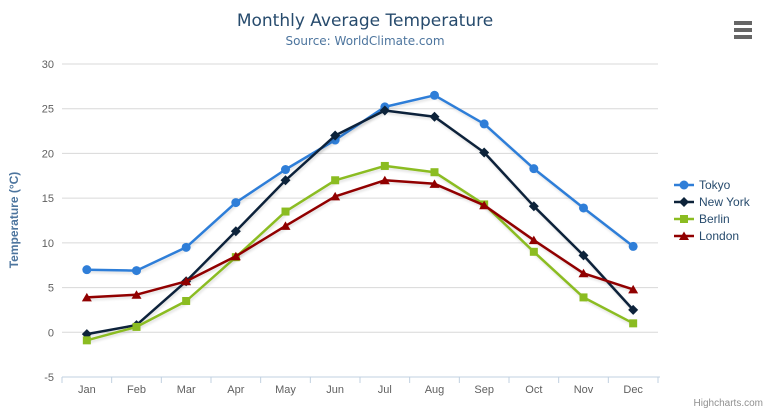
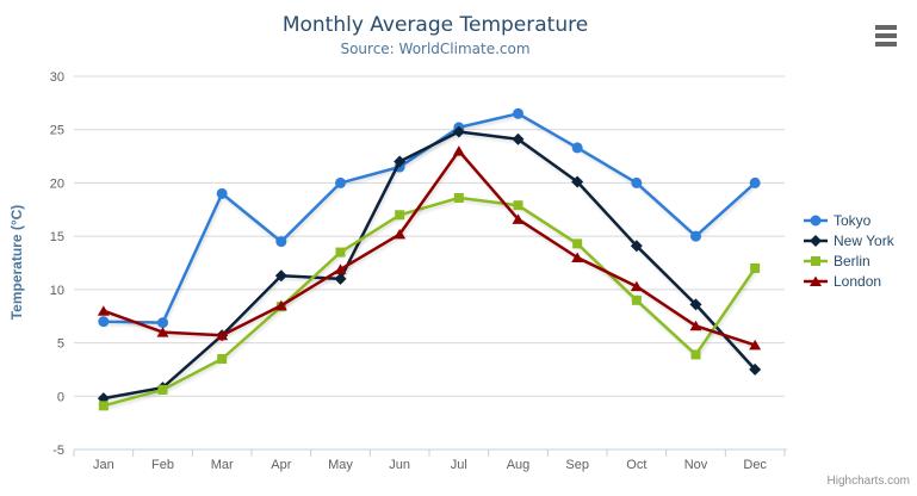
London/Jan: 4 -> 8
London/Feb: 4 -> 6
Tokyo/Mar: 10 -> 19
Tokyo/May: 18 -> 20
New York/May: 17 -> 11
London/Jul: 17 -> 23
London/Sep: 14 -> 13
Tokyo/Oct: 18 -> 20
Tokyo/Nov: 14 -> 15
Tokyo/Dec: 10 -> 20
Berlin/Dec: 1 -> 12
